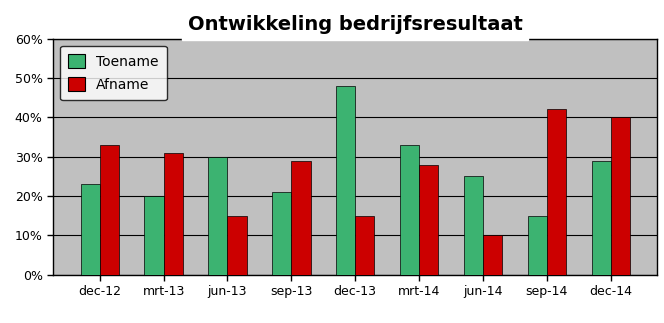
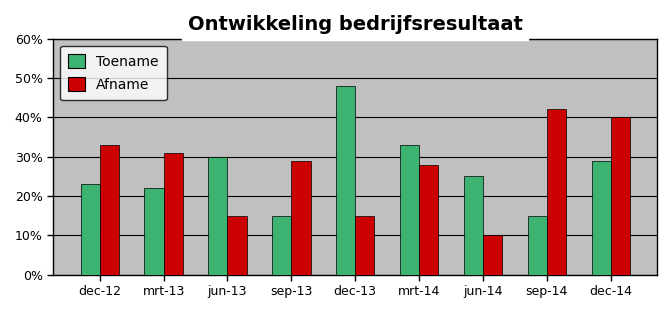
Toename/mrt-13: 20% -> 22%
Toename/sep-13: 21% -> 15%
